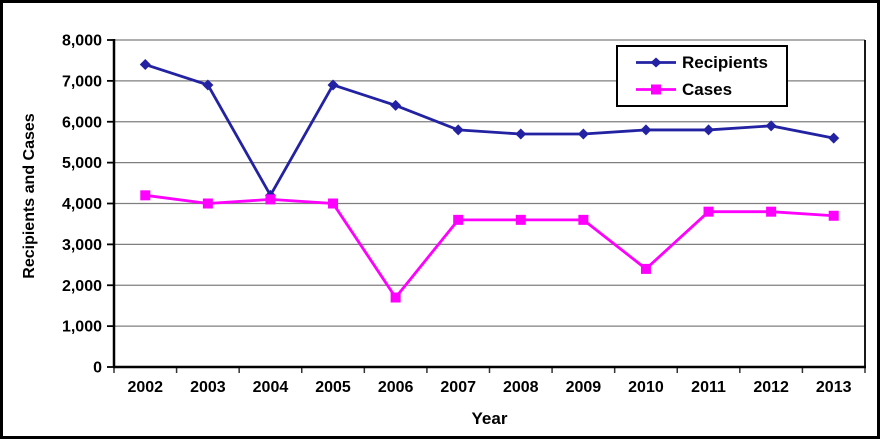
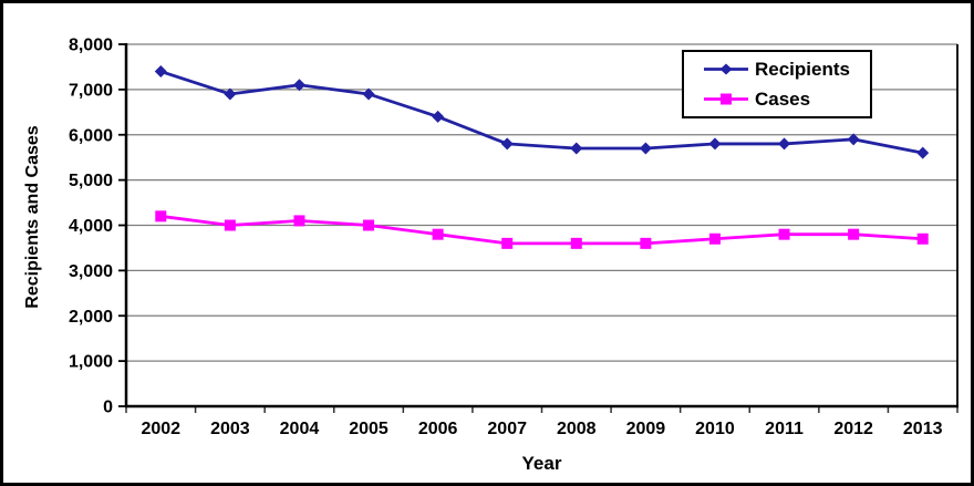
Recipients/2004: 4200 -> 7100
Cases/2006: 1700 -> 3800
Cases/2010: 2400 -> 3700
